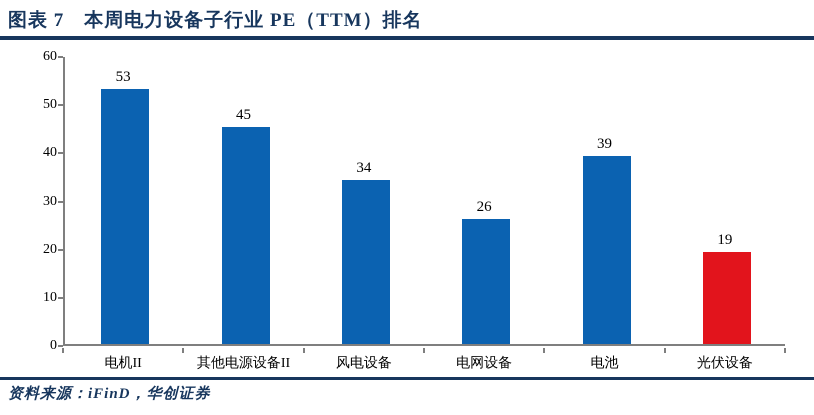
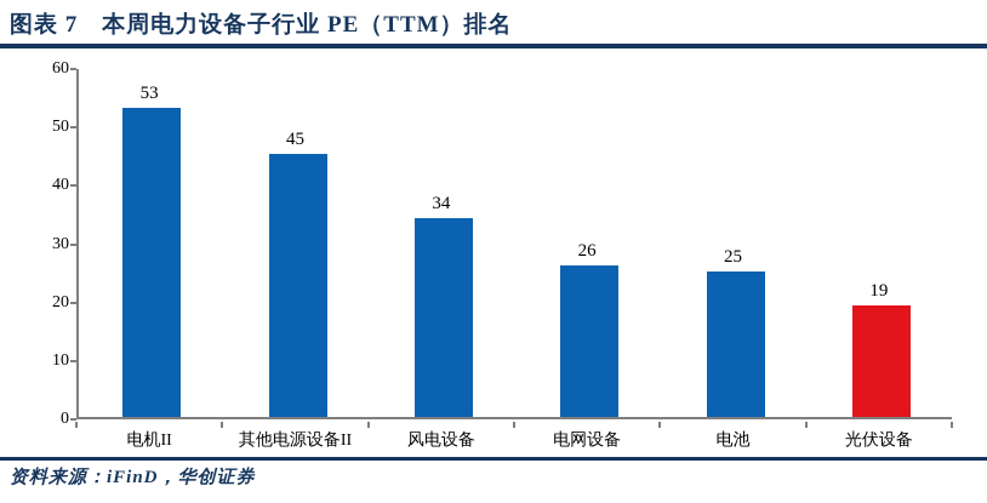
电池: 39 -> 25
